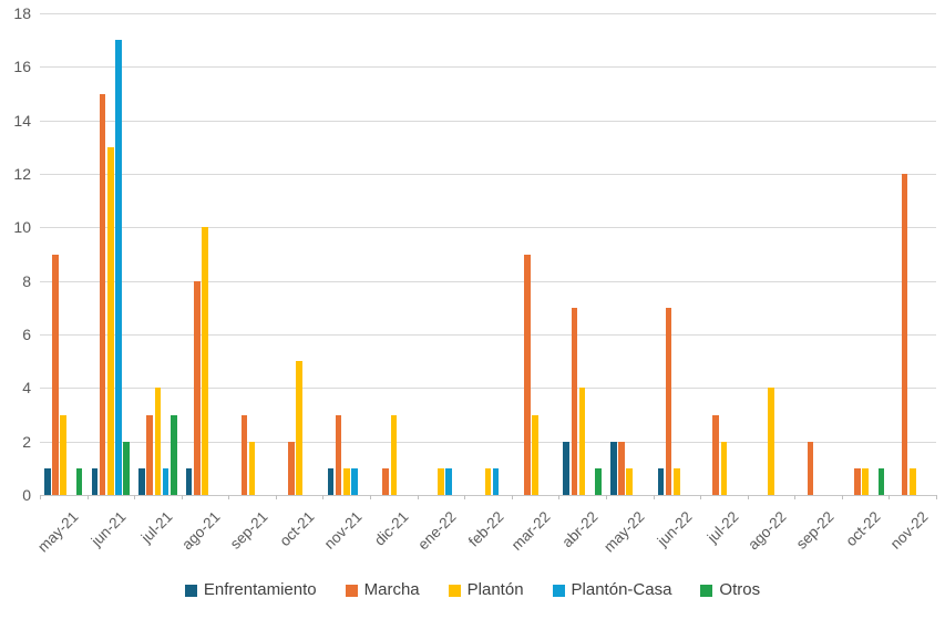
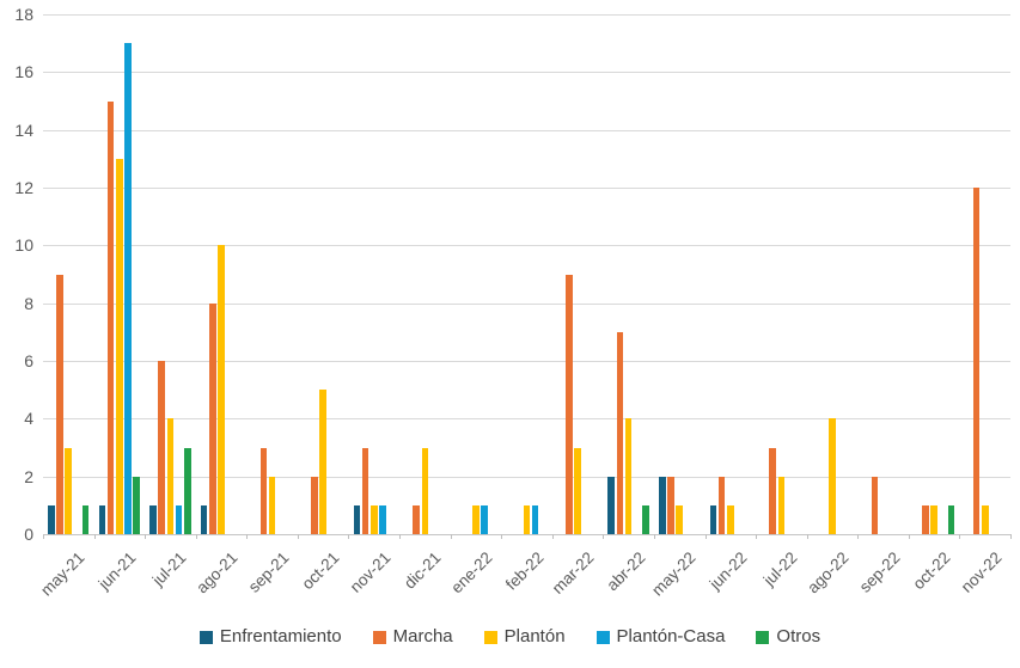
Marcha/jul-21: 3 -> 6
Marcha/jun-22: 7 -> 2
